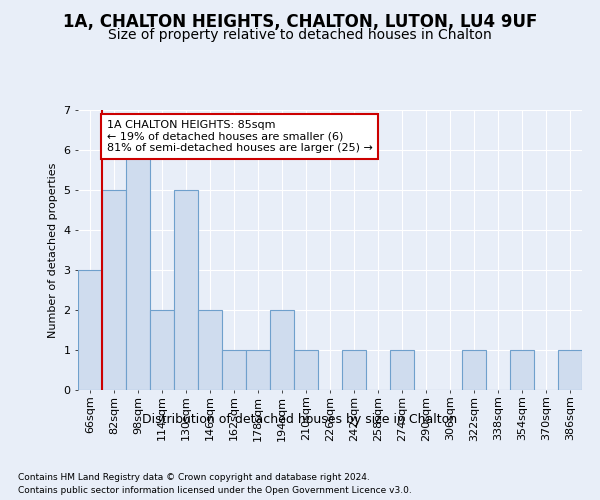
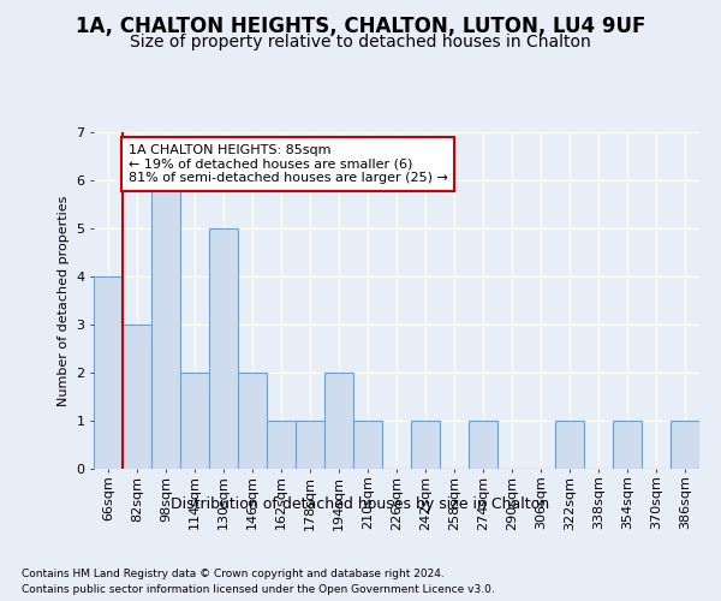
66sqm: 3 -> 4
82sqm: 5 -> 3
